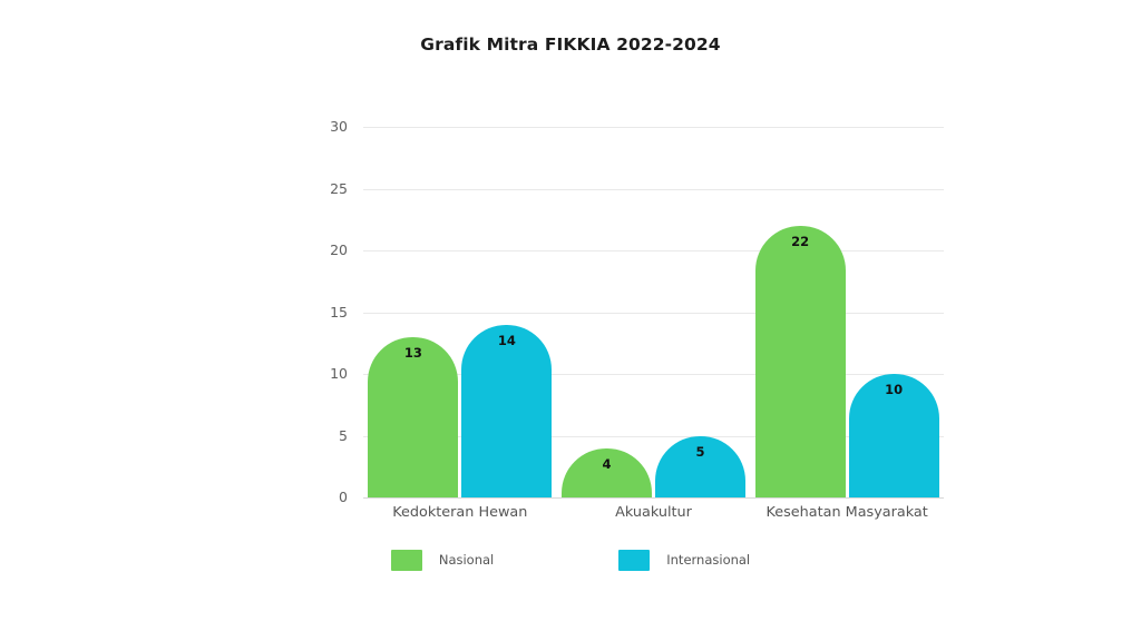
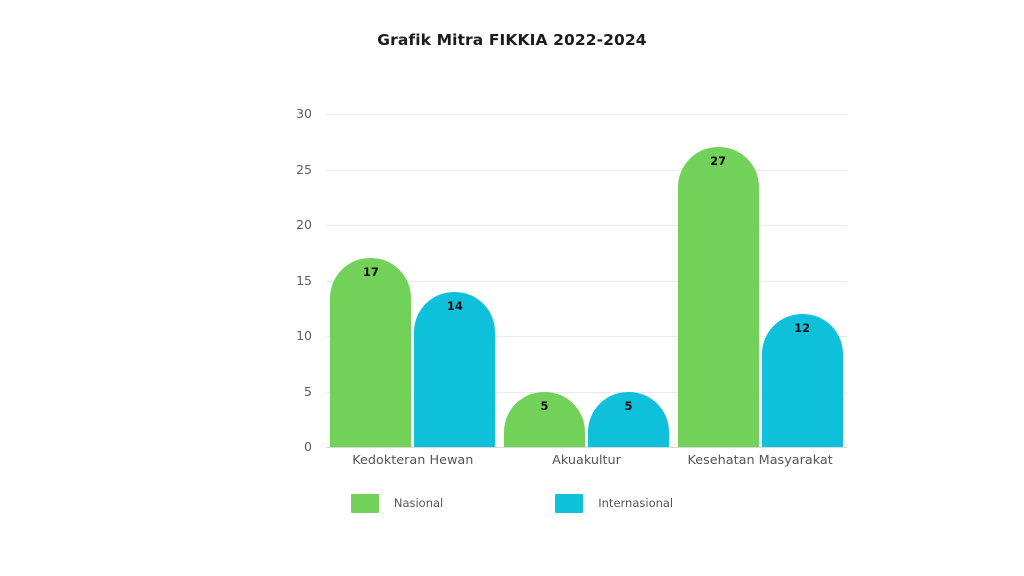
Nasional/Kedokteran Hewan: 13 -> 17
Nasional/Akuakultur: 4 -> 5
Nasional/Kesehatan Masyarakat: 22 -> 27
Internasional/Kesehatan Masyarakat: 10 -> 12
